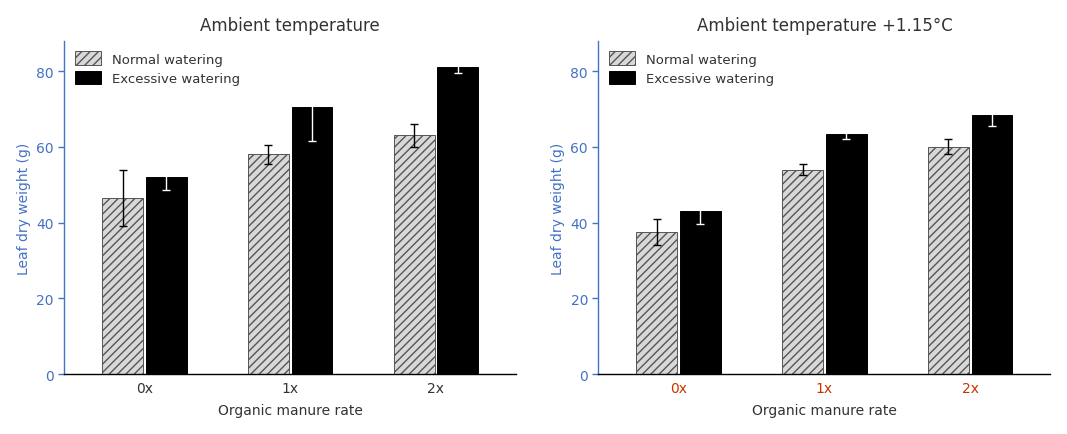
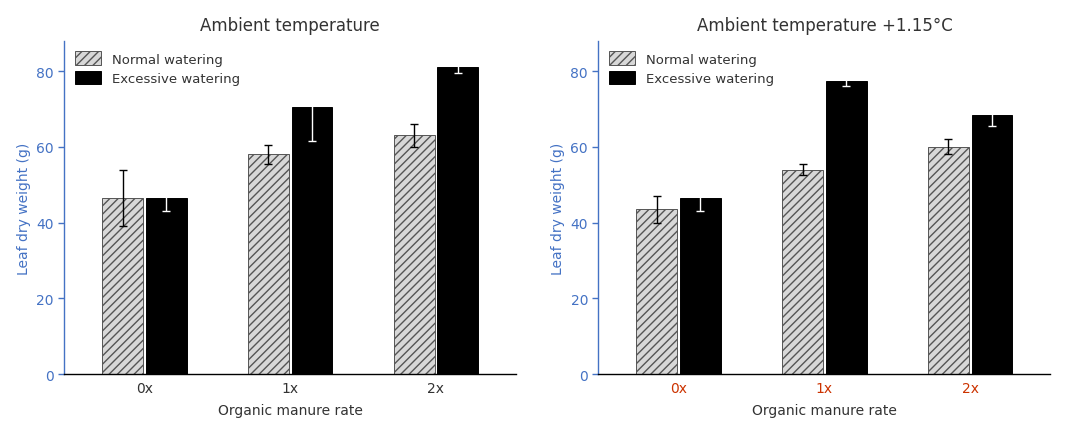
Ambient temperature/Excessive watering/0x: 52.0 -> 46.5
Ambient temperature +1.15°C/Normal watering/0x: 37.5 -> 43.5
Ambient temperature +1.15°C/Excessive watering/0x: 43.0 -> 46.5
Ambient temperature +1.15°C/Excessive watering/1x: 63.5 -> 77.5
